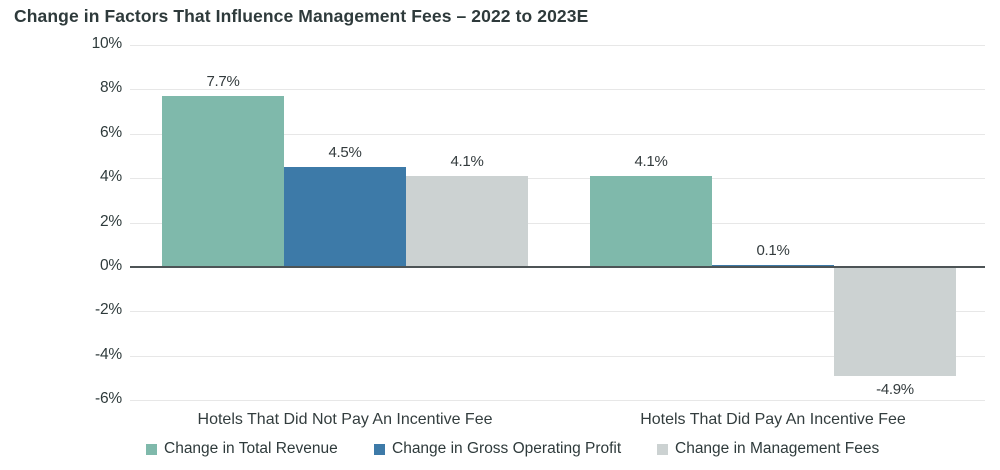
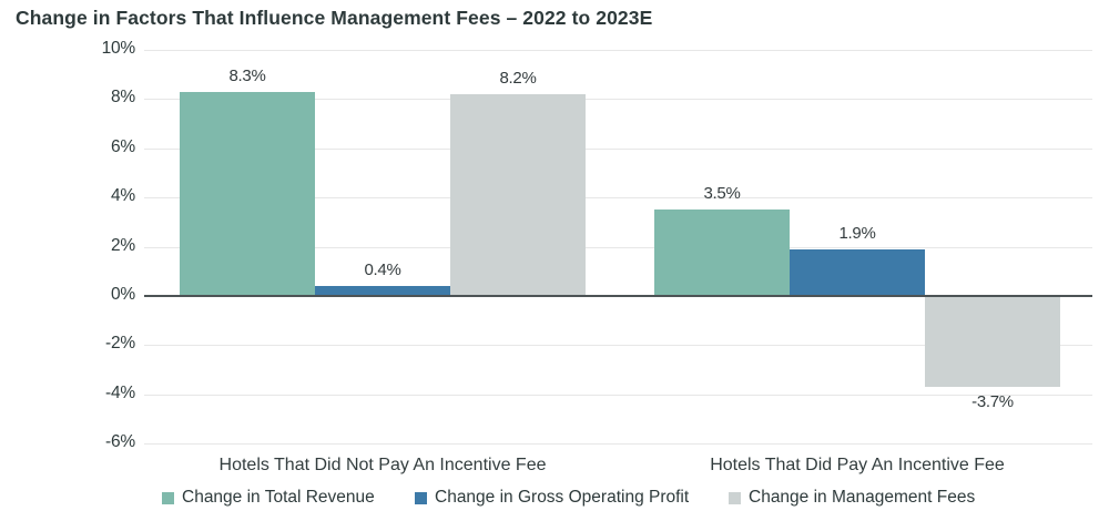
Change in Total Revenue/Hotels That Did Not Pay An Incentive Fee: 7.7% -> 8.3%
Change in Gross Operating Profit/Hotels That Did Not Pay An Incentive Fee: 4.5% -> 0.4%
Change in Management Fees/Hotels That Did Not Pay An Incentive Fee: 4.1% -> 8.2%
Change in Total Revenue/Hotels That Did Pay An Incentive Fee: 4.1% -> 3.5%
Change in Gross Operating Profit/Hotels That Did Pay An Incentive Fee: 0.1% -> 1.9%
Change in Management Fees/Hotels That Did Pay An Incentive Fee: -4.9% -> -3.7%
